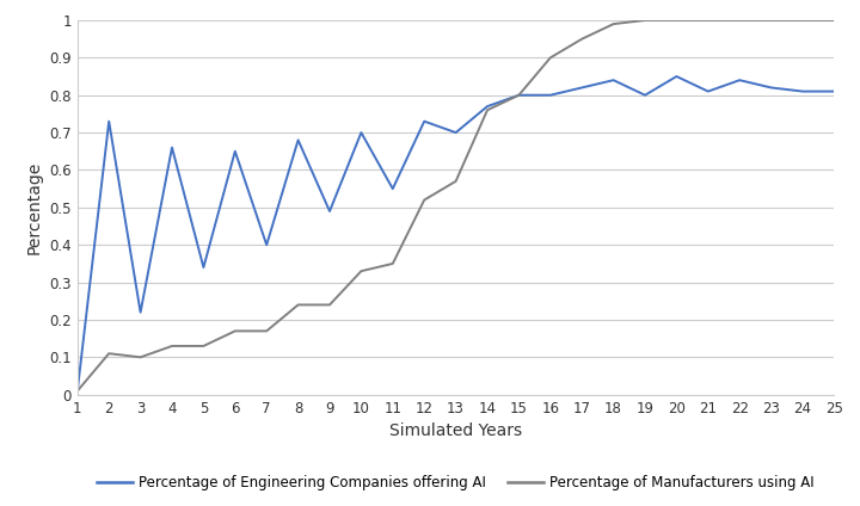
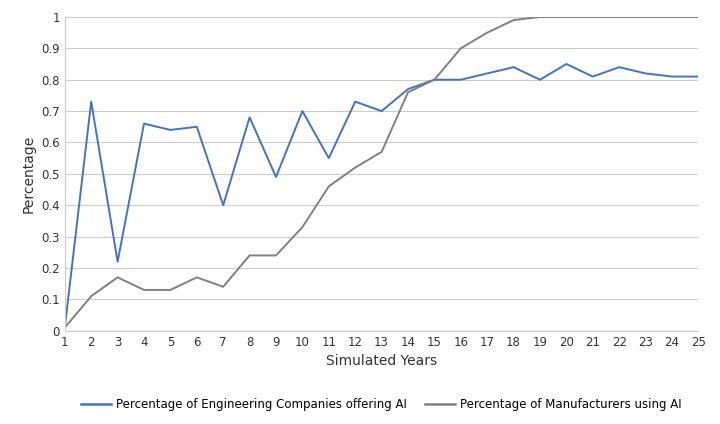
Percentage of Manufacturers using AI/3: 0.10 -> 0.17
Percentage of Engineering Companies offering AI/5: 0.34 -> 0.64
Percentage of Manufacturers using AI/7: 0.17 -> 0.14
Percentage of Manufacturers using AI/11: 0.35 -> 0.46
